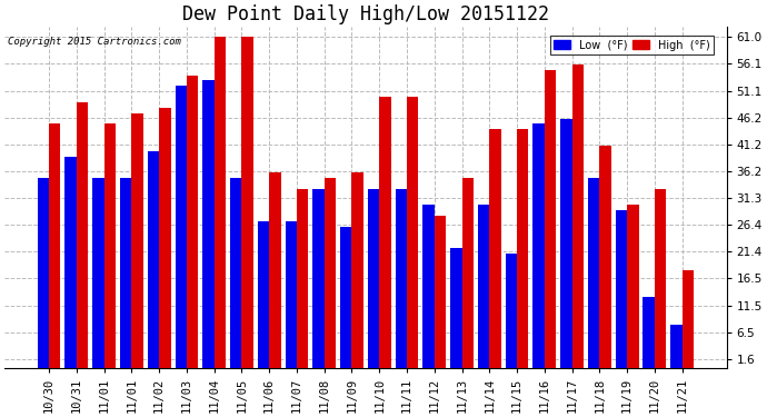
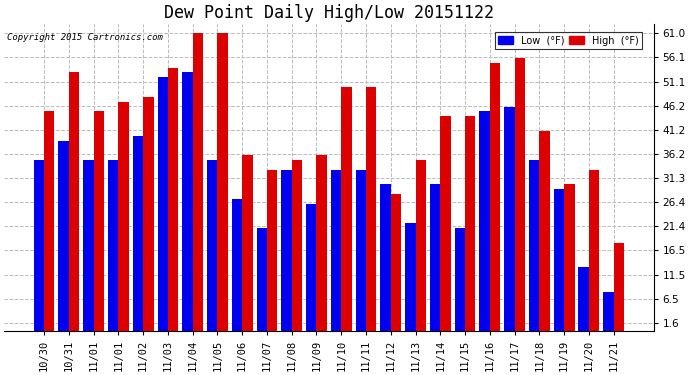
High (°F)/10/31: 49 -> 53
Low (°F)/11/07: 27 -> 21
